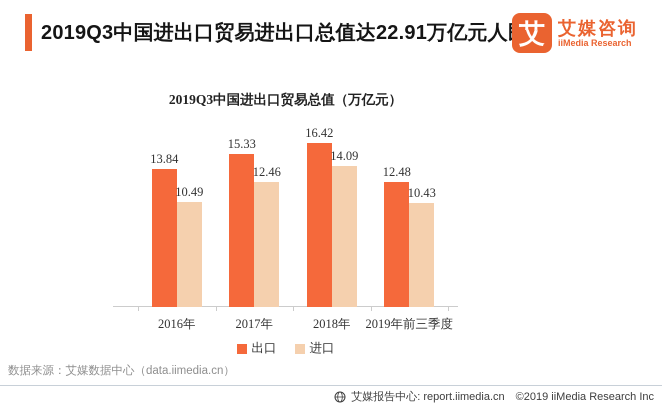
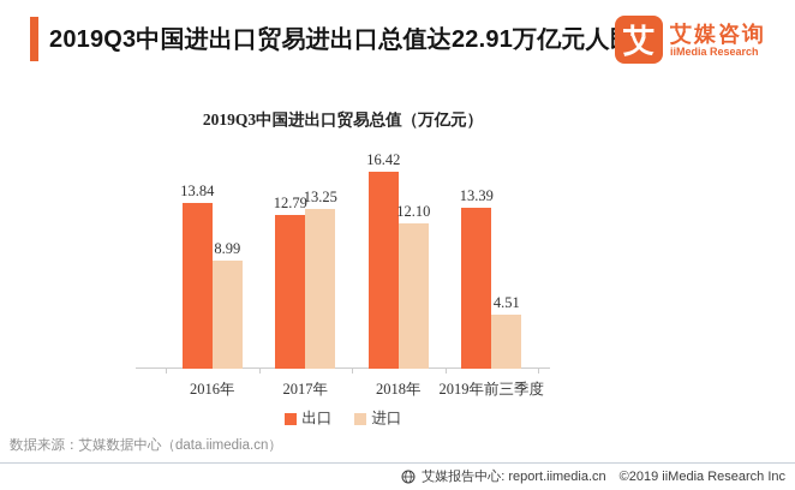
进口/2016年: 10.49 -> 8.99
出口/2017年: 15.33 -> 12.79
进口/2017年: 12.46 -> 13.25
进口/2018年: 14.09 -> 12.10
出口/2019年前三季度: 12.48 -> 13.39
进口/2019年前三季度: 10.43 -> 4.51
